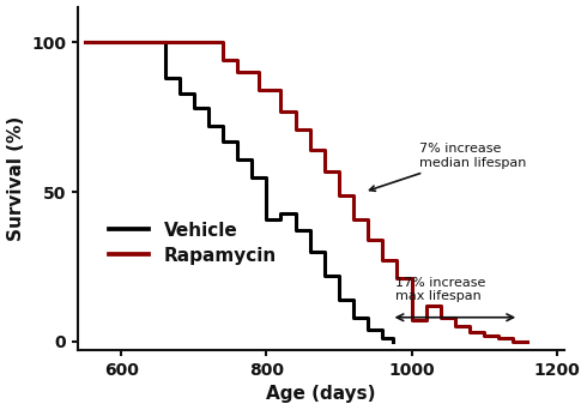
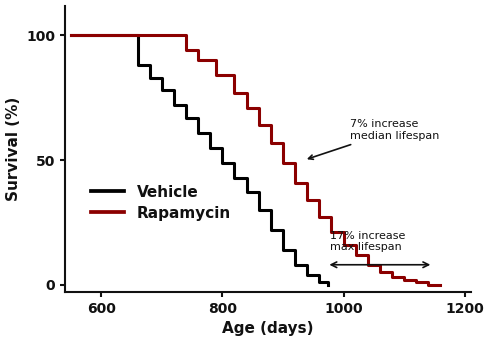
Vehicle/800: 41 -> 49
Rapamycin/1000: 7 -> 16
